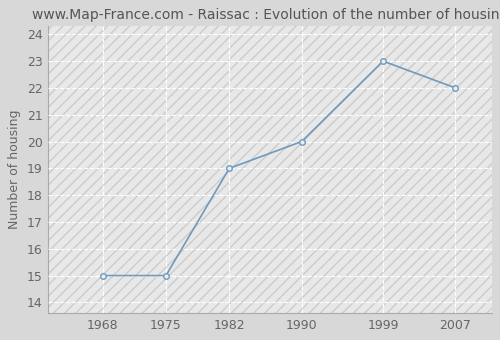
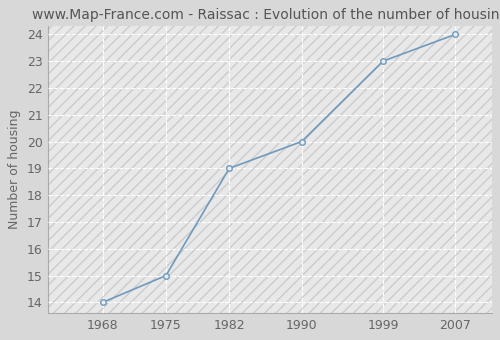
1968: 15 -> 14
2007: 22 -> 24
